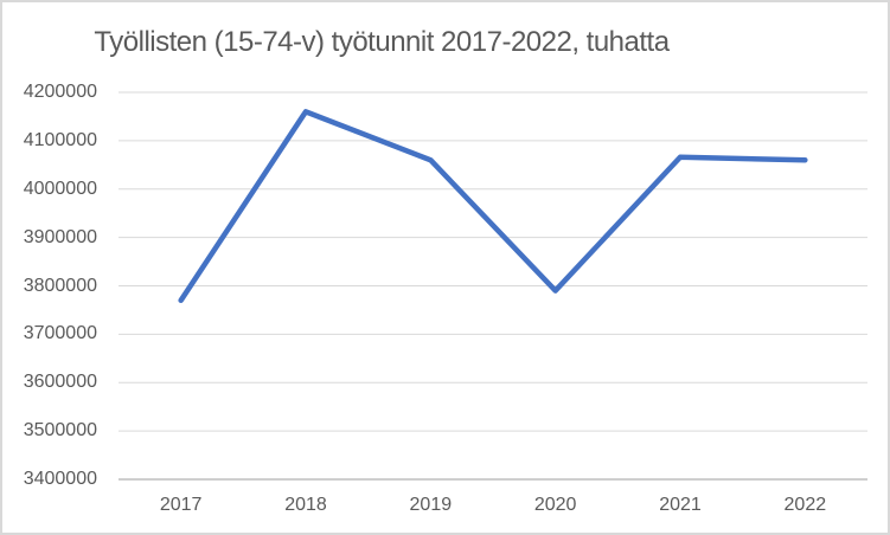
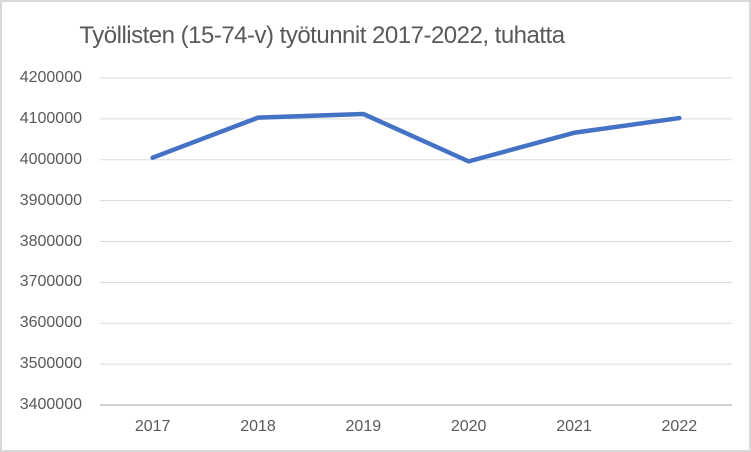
2017: 3770000 -> 4000000
2018: 4160000 -> 4100000
2019: 4060000 -> 4110000
2020: 3790000 -> 4000000
2022: 4060000 -> 4100000
